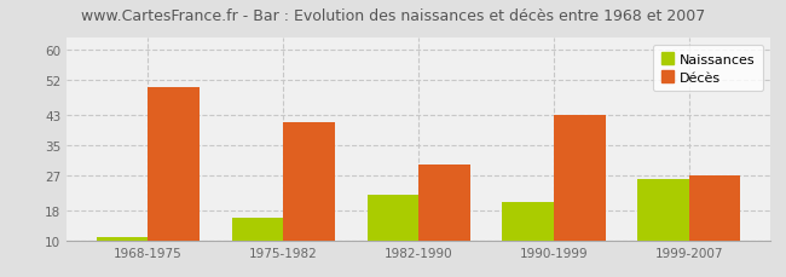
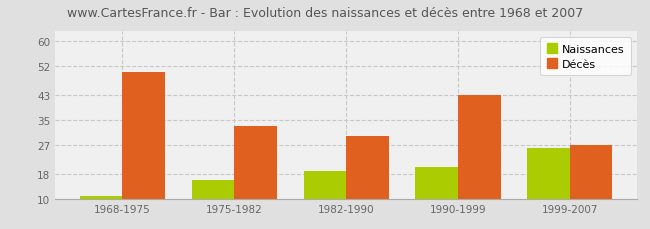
Décès/1975-1982: 41 -> 33
Naissances/1982-1990: 22 -> 19
